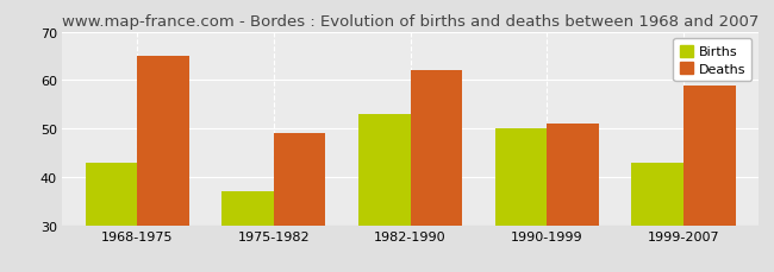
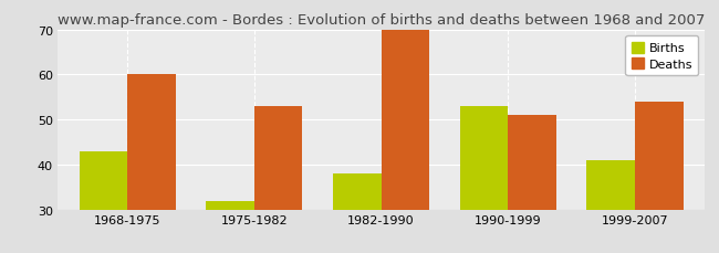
Deaths/1968-1975: 65 -> 60
Births/1975-1982: 37 -> 32
Deaths/1975-1982: 49 -> 53
Births/1982-1990: 53 -> 38
Deaths/1982-1990: 62 -> 70
Births/1990-1999: 50 -> 53
Births/1999-2007: 43 -> 41
Deaths/1999-2007: 59 -> 54
